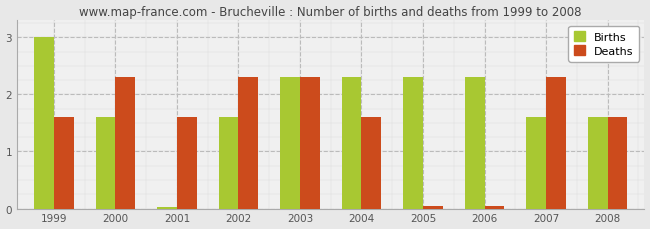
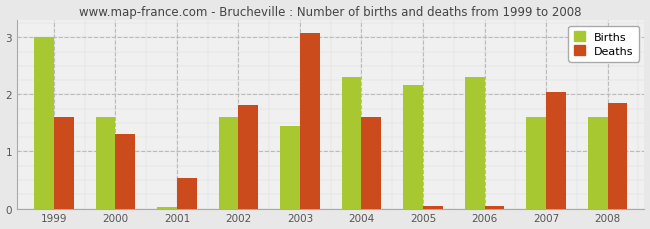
Deaths/2000: 2.30 -> 1.30
Deaths/2001: 1.60 -> 0.54
Deaths/2002: 2.30 -> 1.82
Births/2003: 2.30 -> 1.44
Deaths/2003: 2.30 -> 3.08
Births/2005: 2.30 -> 2.16
Deaths/2007: 2.30 -> 2.04
Deaths/2008: 1.60 -> 1.84
